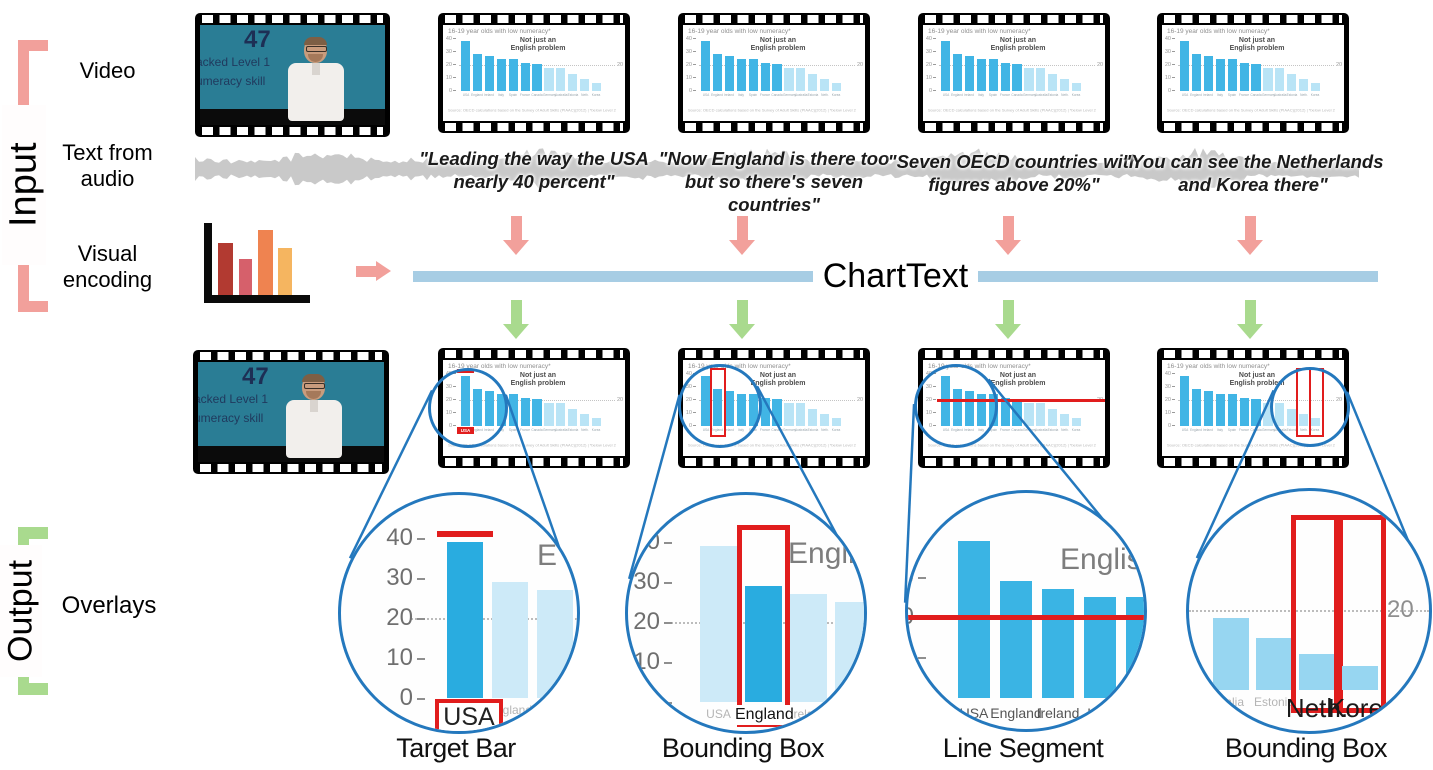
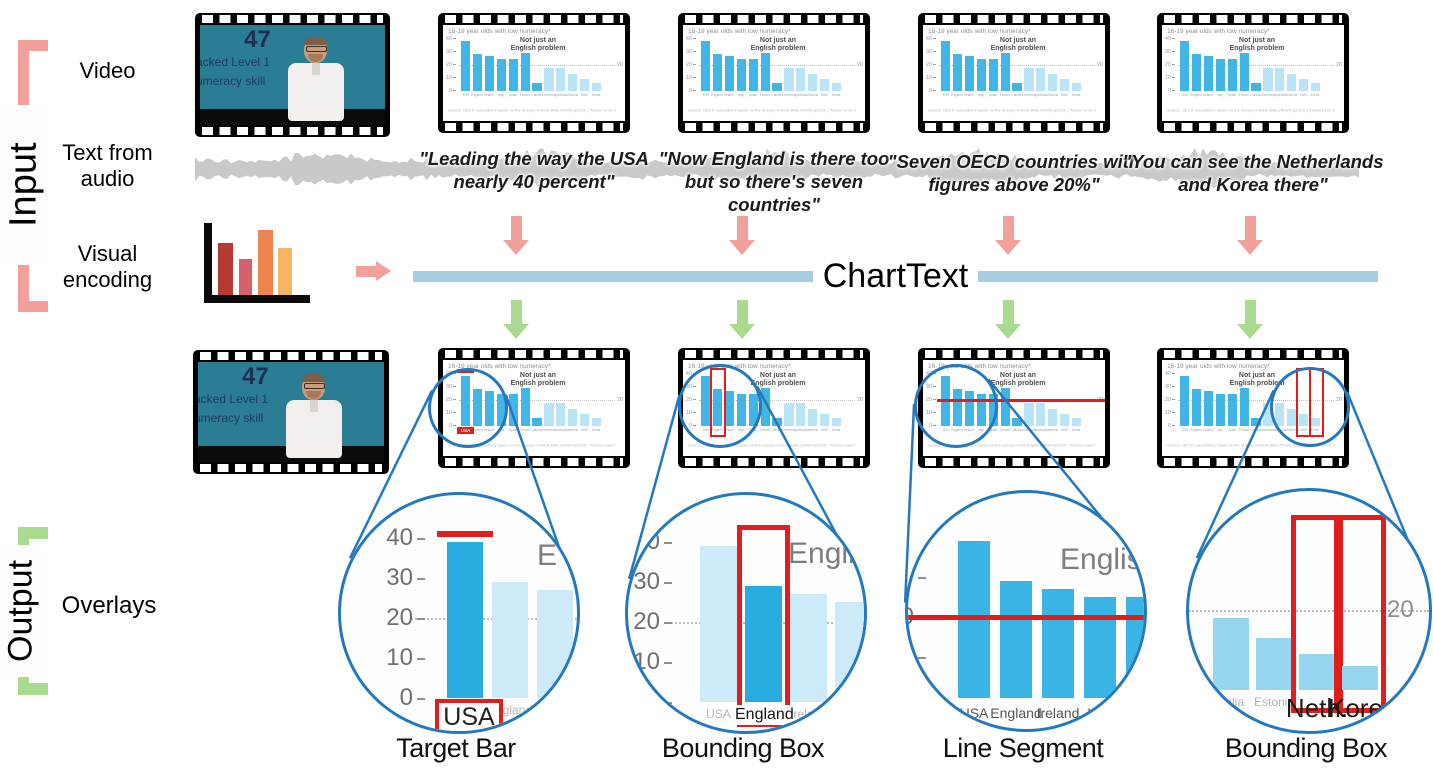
France: 22 -> 30
Canada: 21 -> 6
